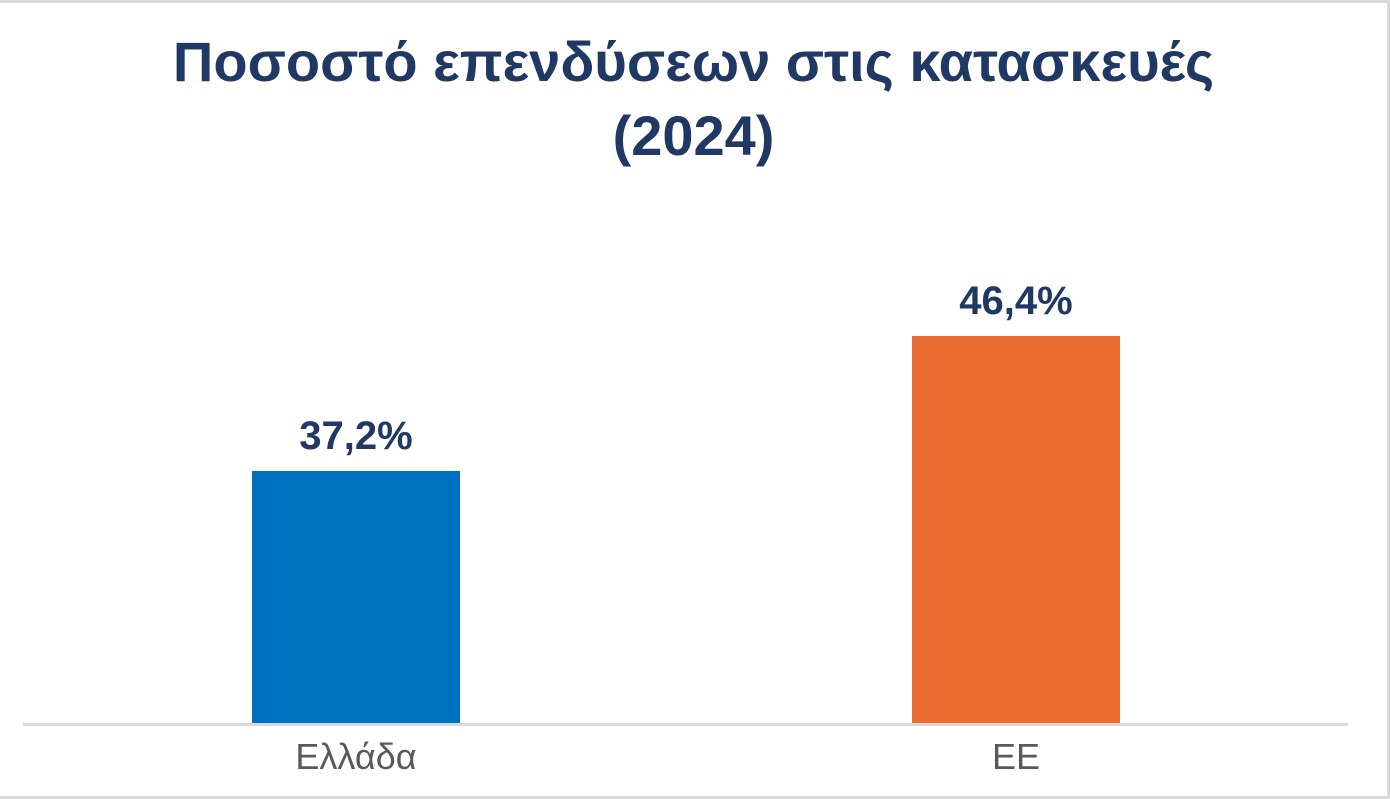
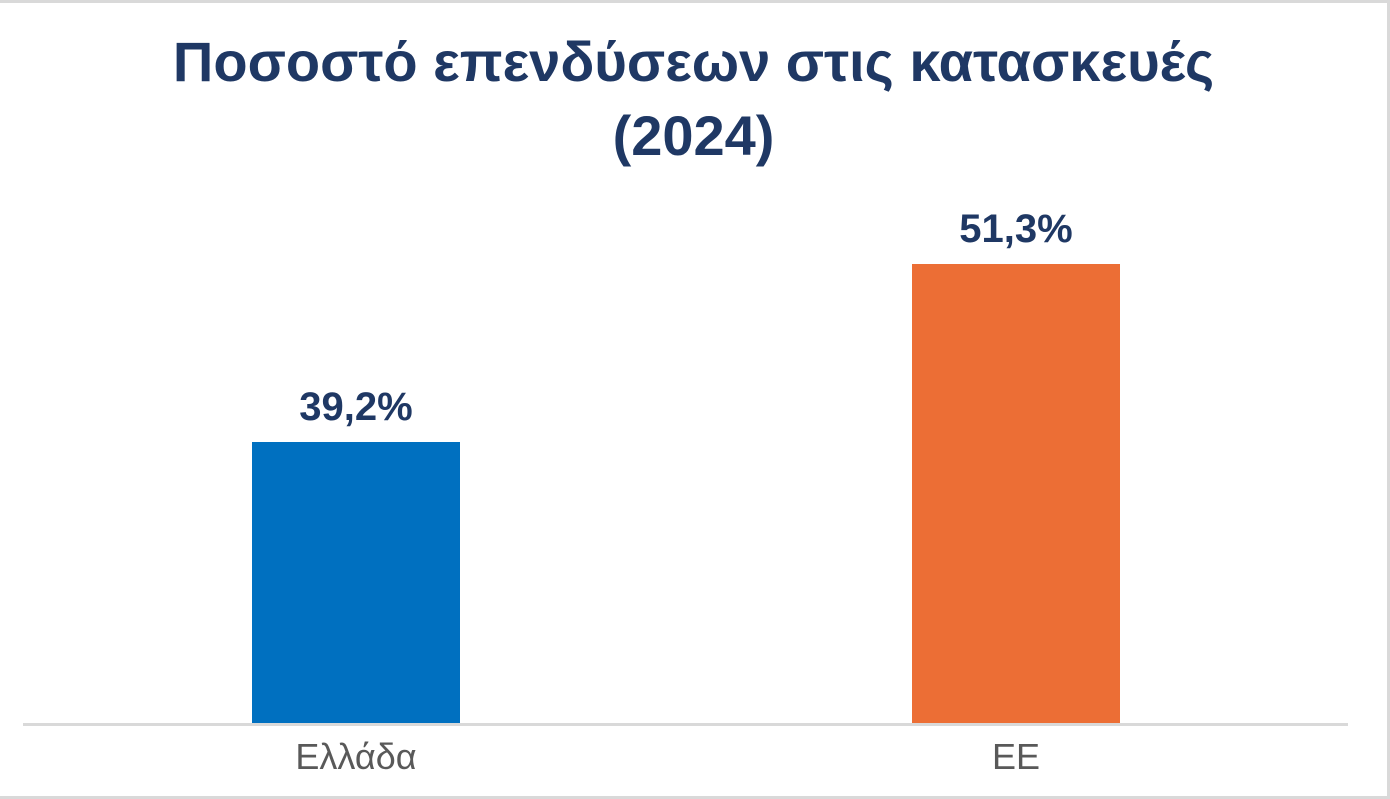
Ελλάδα: 37,2% -> 39,2%
ΕΕ: 46,4% -> 51,3%
